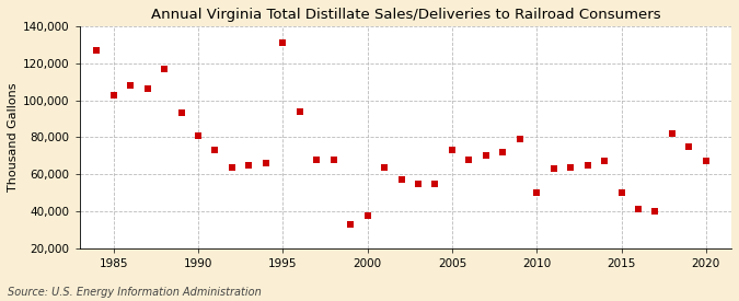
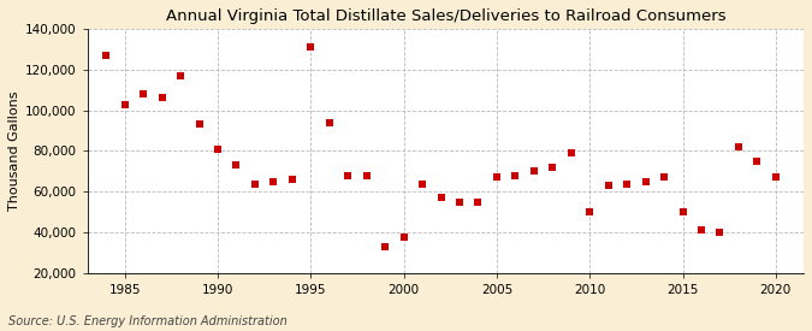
2005: 73,000 -> 67,000
